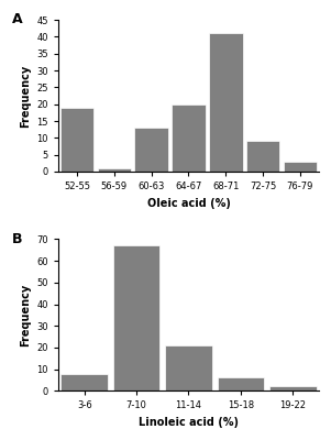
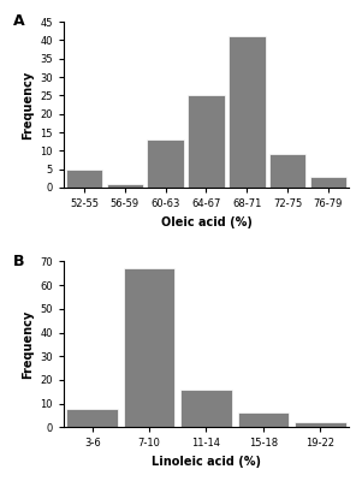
52-55: 19 -> 5
64-67: 20 -> 25
11-14: 21 -> 16
